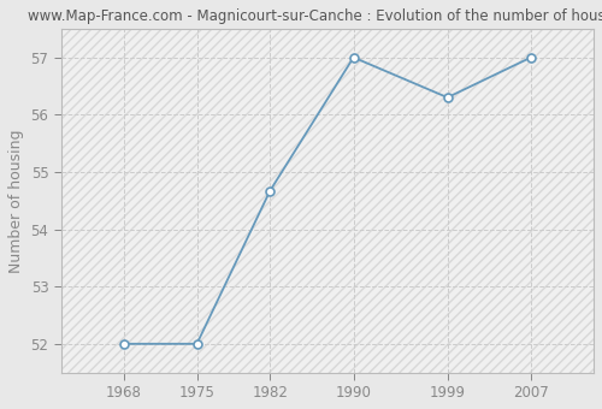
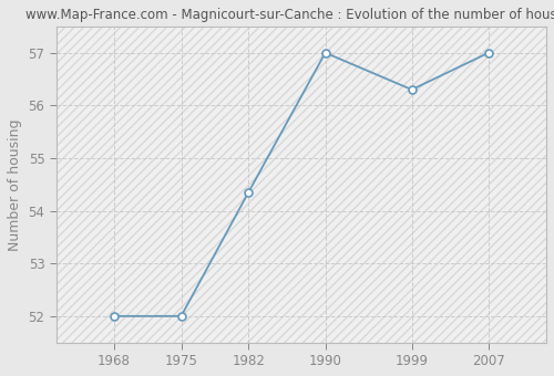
1982: 54.67 -> 54.35
